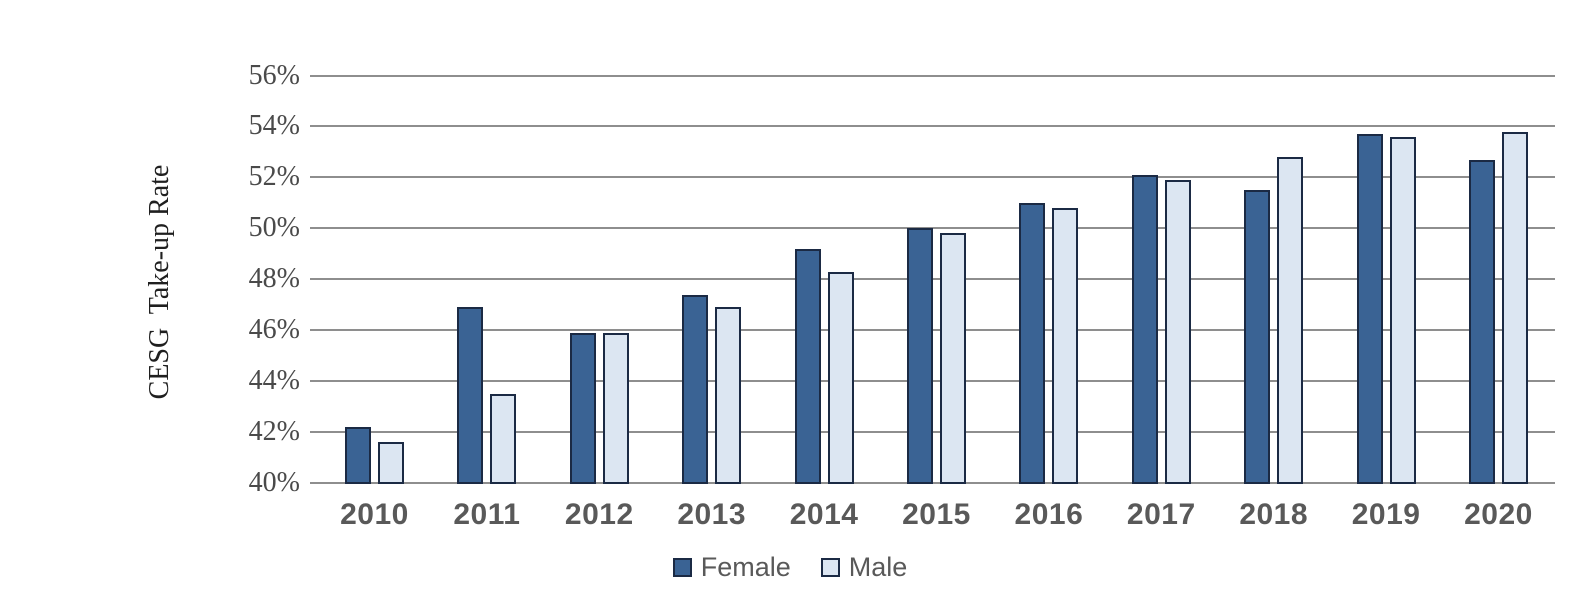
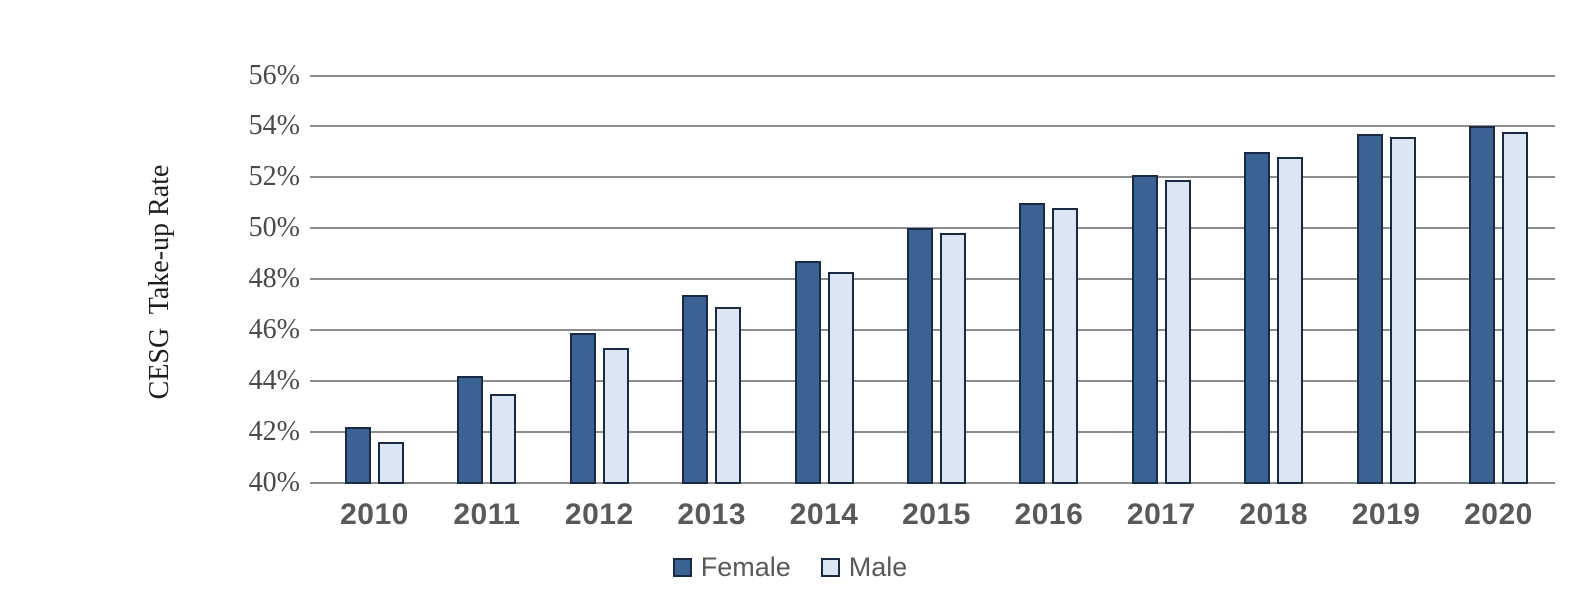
Female/2011: 46.9% -> 44.2%
Male/2012: 45.9% -> 45.3%
Female/2014: 49.2% -> 48.7%
Female/2018: 51.5% -> 53.0%
Female/2020: 52.7% -> 54.0%
